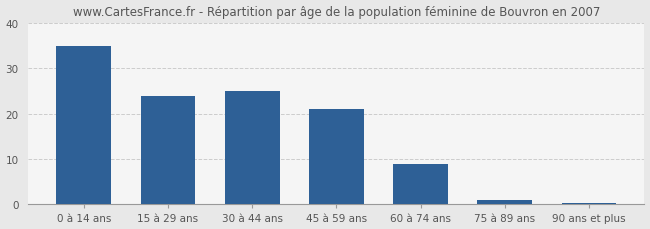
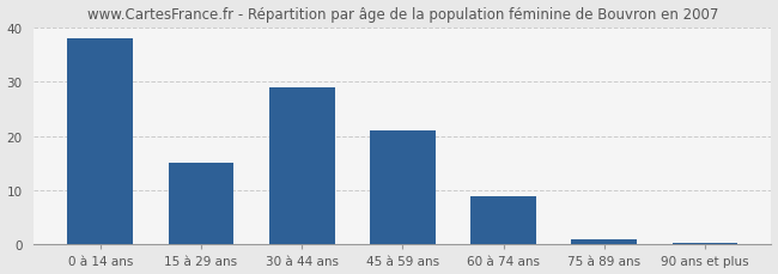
0 à 14 ans: 35.0 -> 38.0
15 à 29 ans: 24.0 -> 15.0
30 à 44 ans: 25.0 -> 29.0
